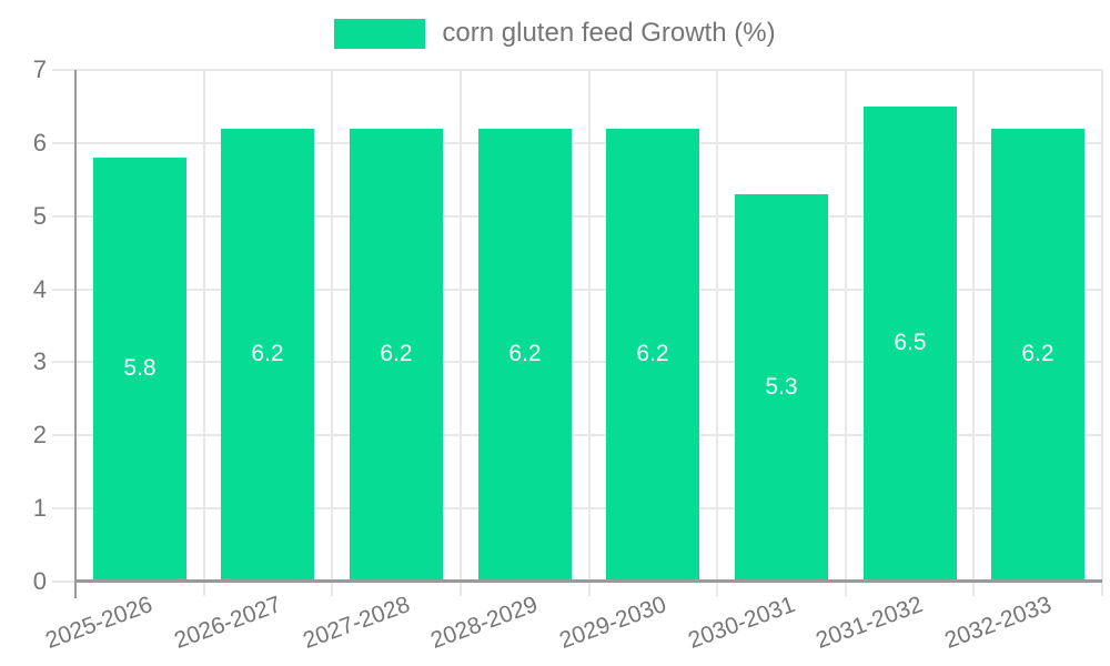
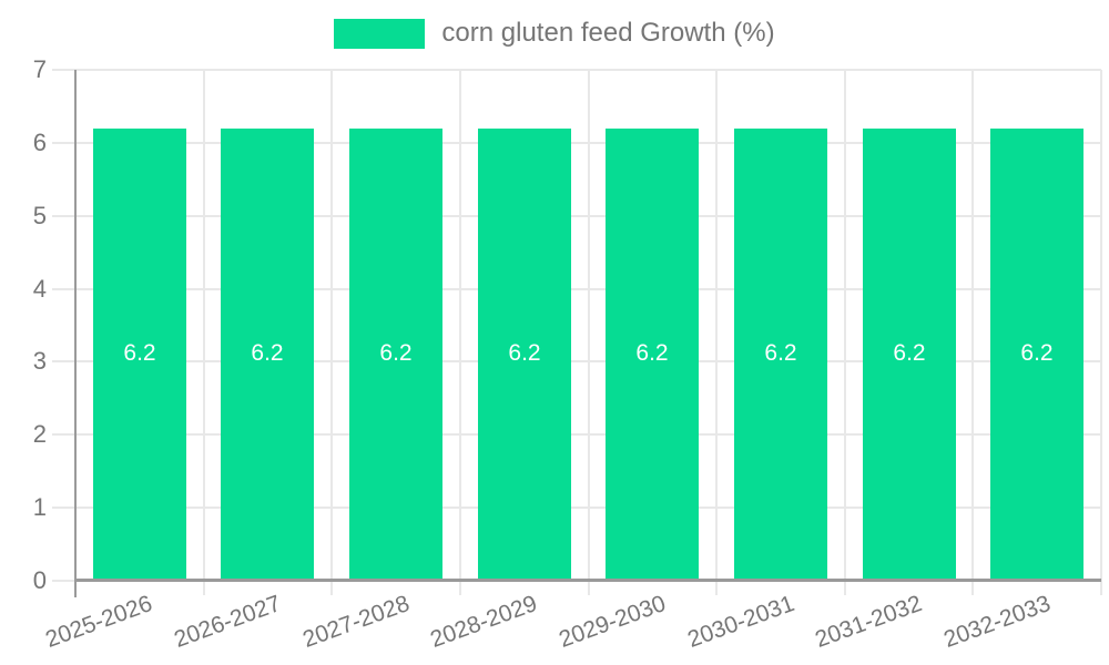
2025-2026: 5.8 -> 6.2
2030-2031: 5.3 -> 6.2
2031-2032: 6.5 -> 6.2
